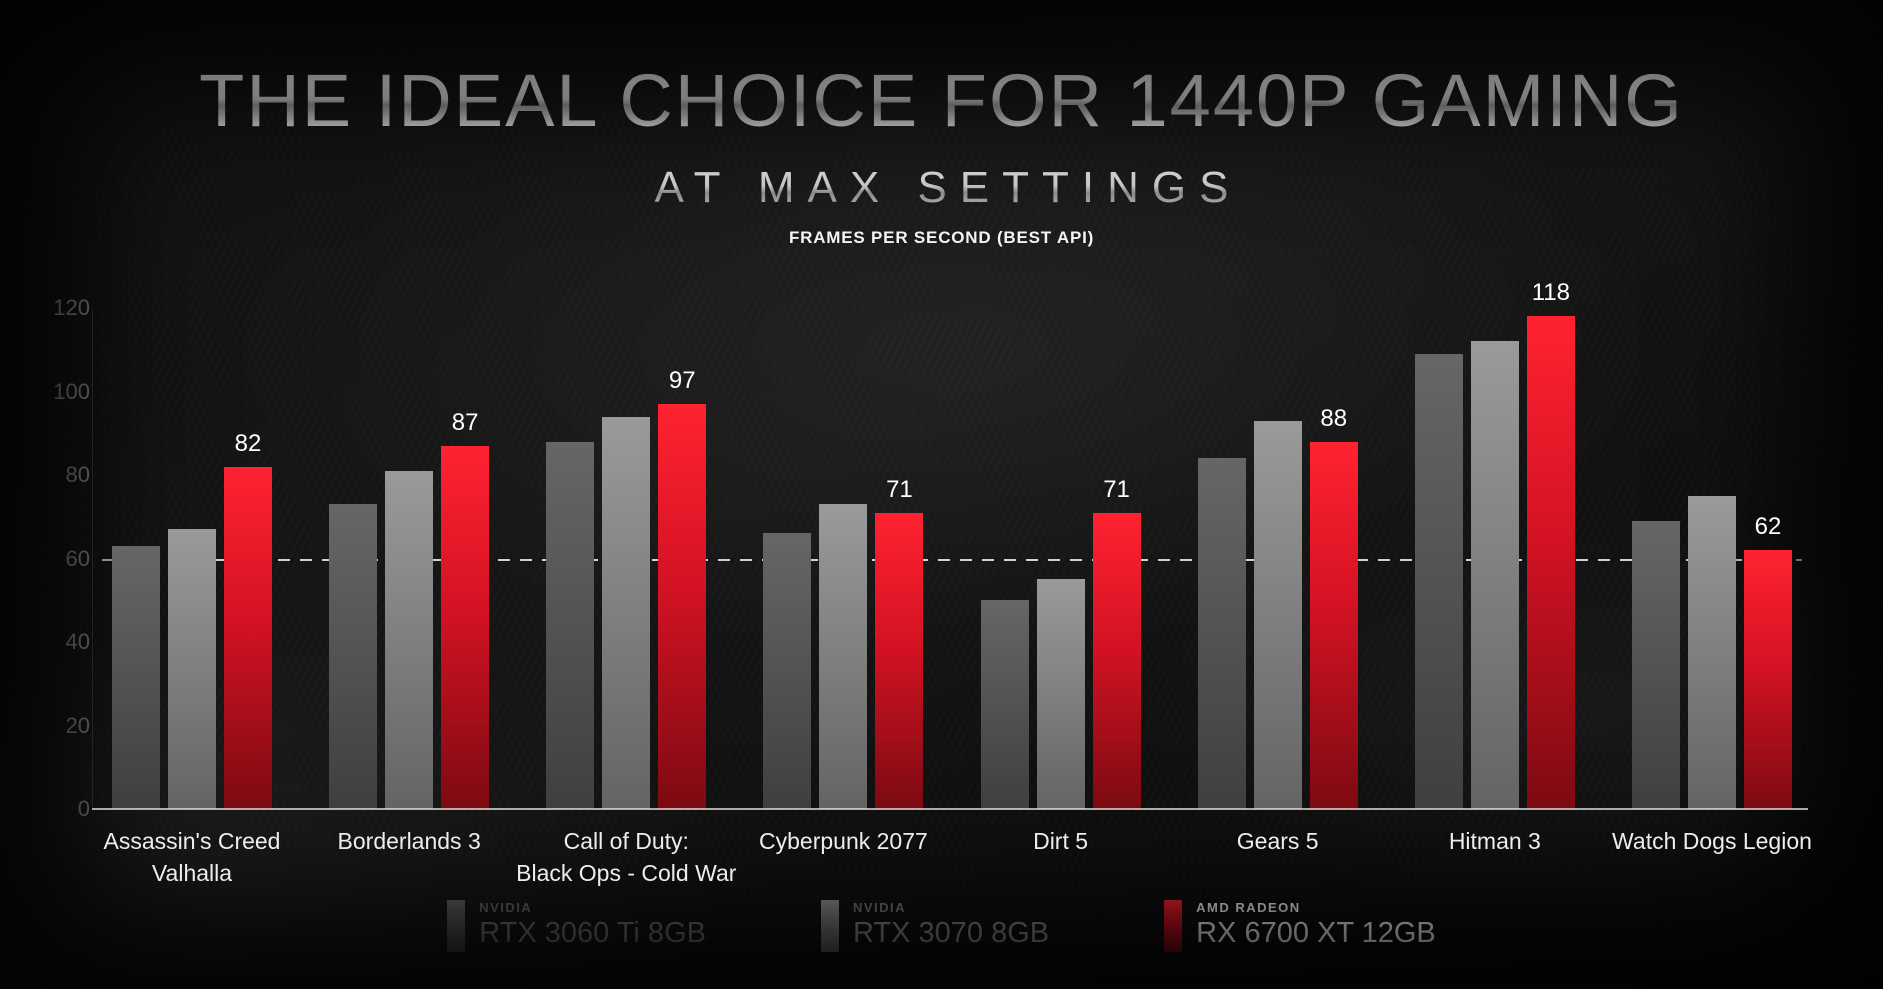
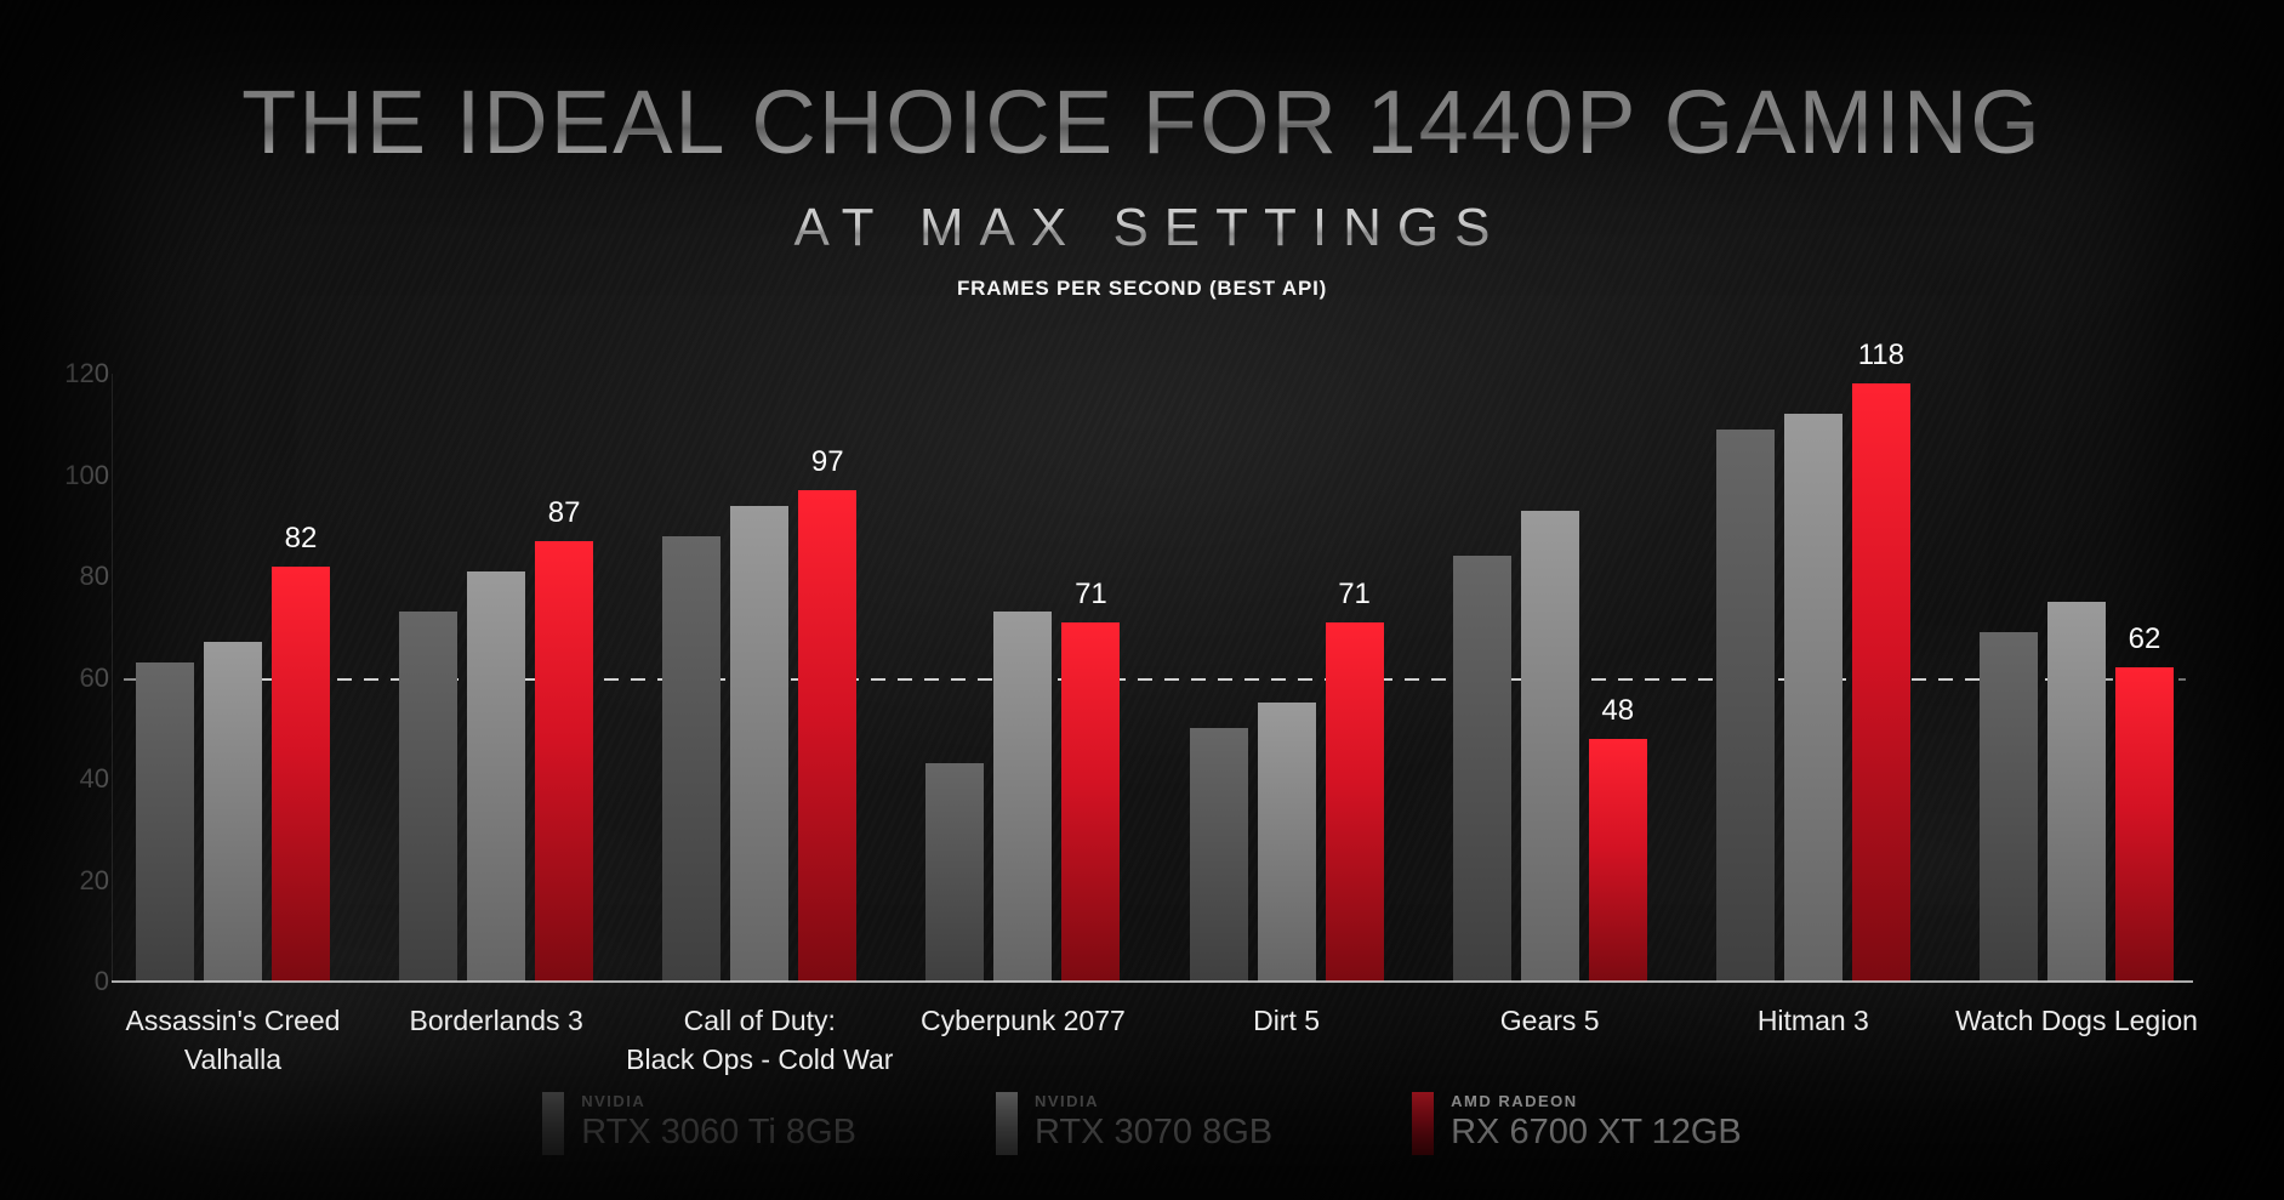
NVIDIA RTX 3060 Ti 8GB/Cyberpunk 2077: 66 -> 43
AMD RADEON RX 6700 XT 12GB/Gears 5: 88 -> 48
